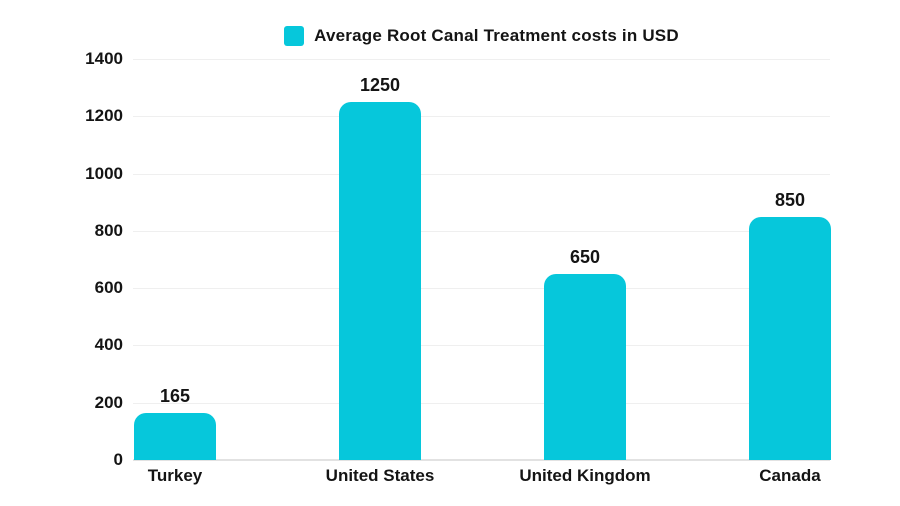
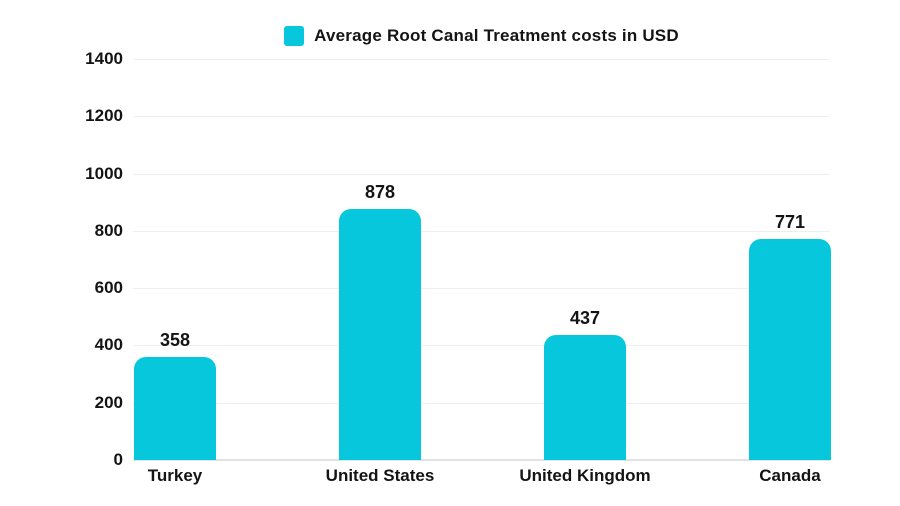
Turkey: 165 -> 358
United States: 1250 -> 878
United Kingdom: 650 -> 437
Canada: 850 -> 771
